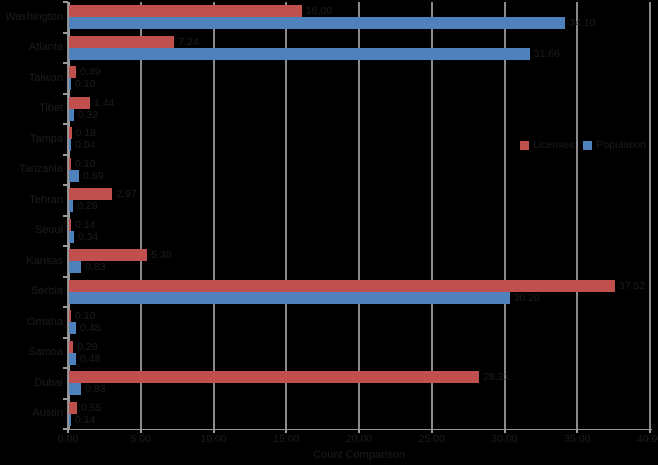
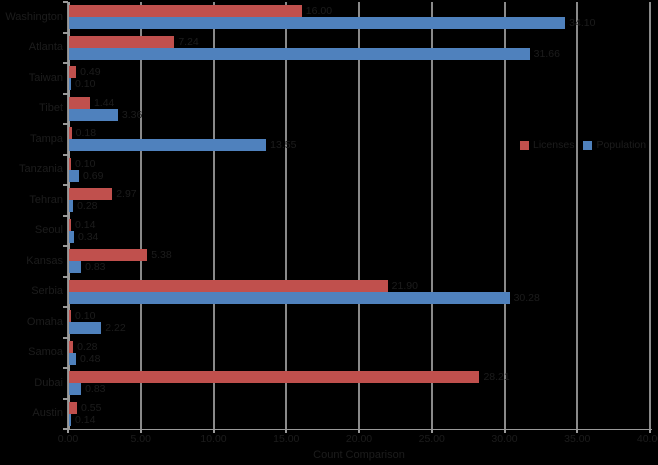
Population/Tibet: 0.32 -> 3.36
Population/Tampa: 0.04 -> 13.55
Licenses/Serbia: 37.52 -> 21.90
Population/Omaha: 0.48 -> 2.22
